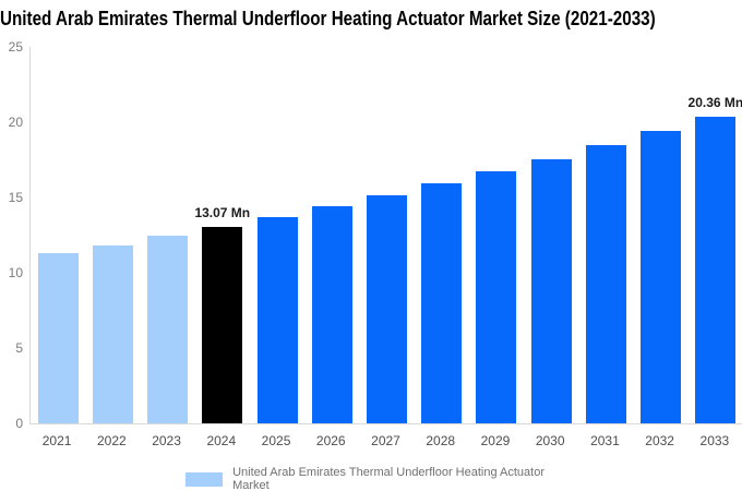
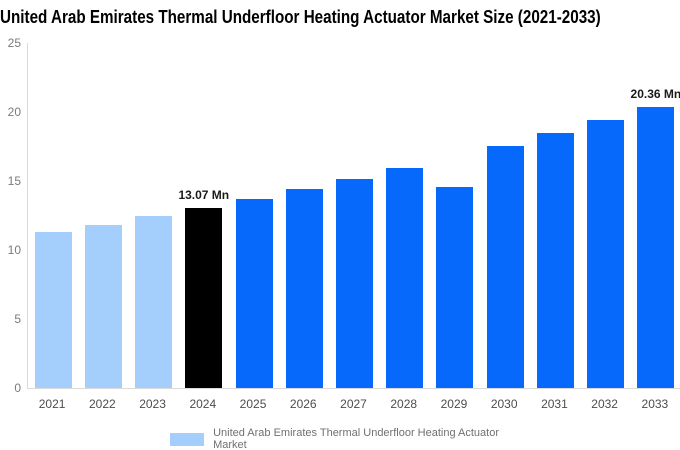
2029: 16.7 -> 14.6
